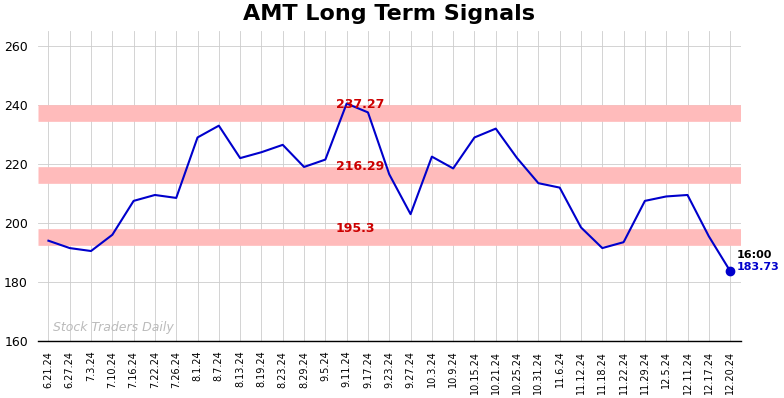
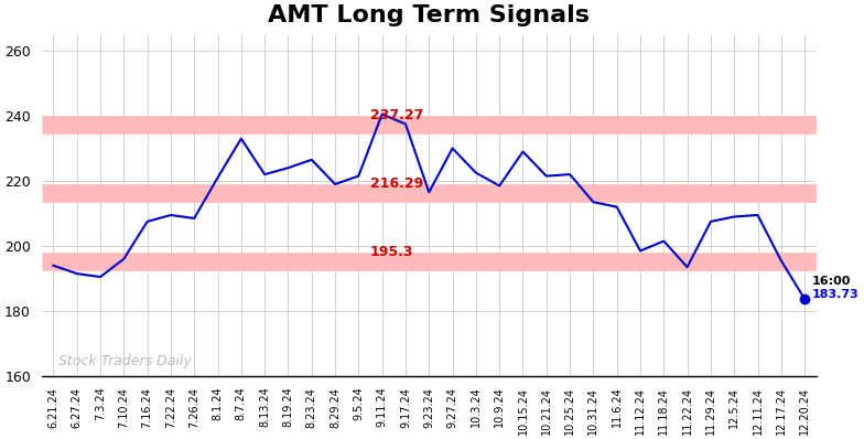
8.1.24: 229.0 -> 221.0
9.27.24: 203.0 -> 230.0
10.21.24: 232.0 -> 221.5
11.18.24: 191.5 -> 201.5
